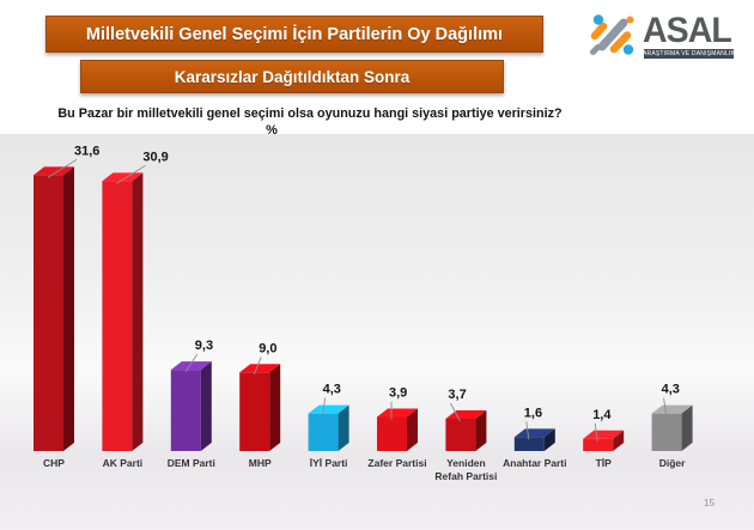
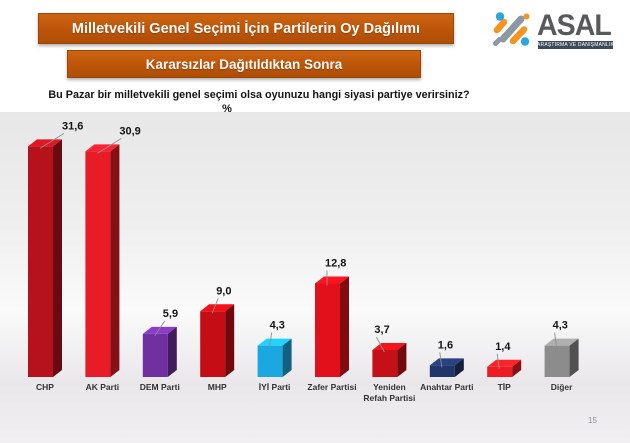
DEM Parti: 9,3 -> 5,9
Zafer Partisi: 3,9 -> 12,8
